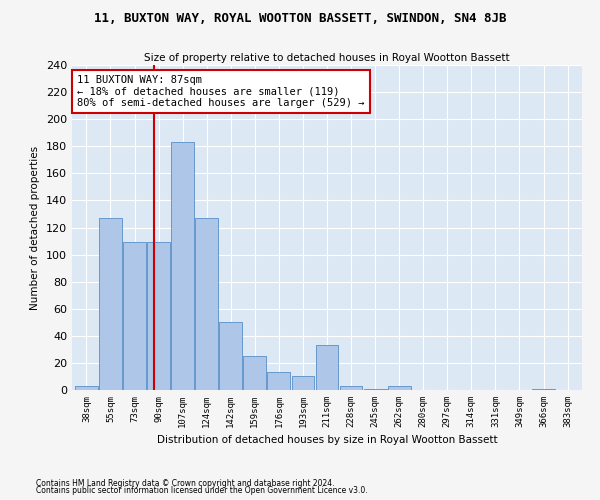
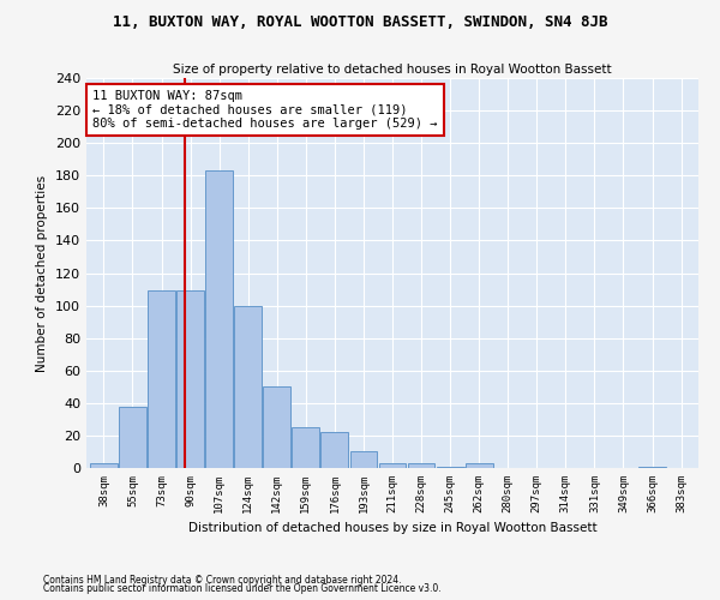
55sqm: 127 -> 38
124sqm: 127 -> 100
176sqm: 13 -> 22
211sqm: 33 -> 3
